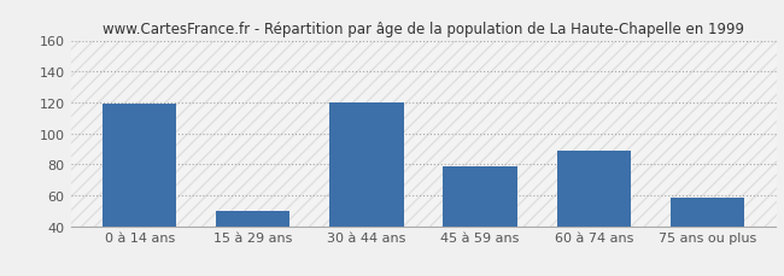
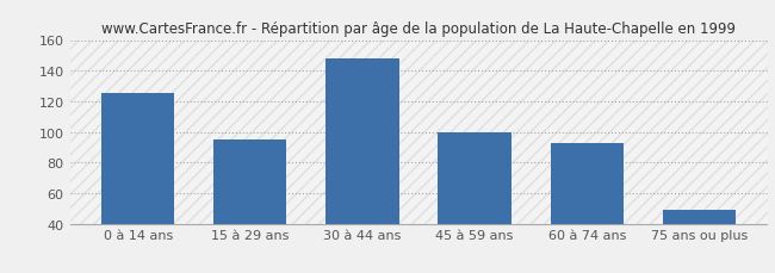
0 à 14 ans: 119 -> 125
15 à 29 ans: 50 -> 95
30 à 44 ans: 120 -> 148
45 à 59 ans: 79 -> 100
60 à 74 ans: 89 -> 93
75 ans ou plus: 58 -> 49
